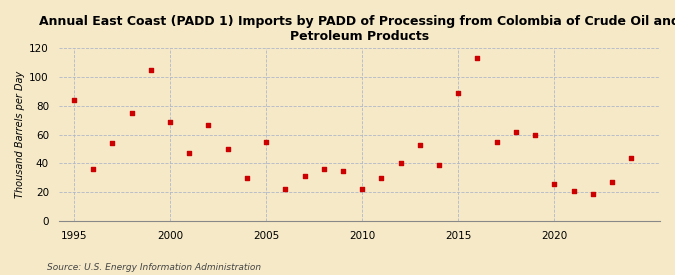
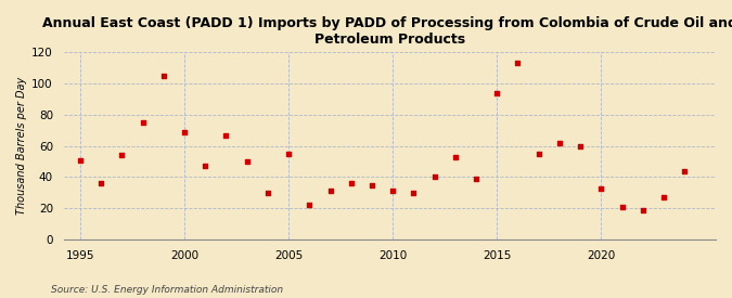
1995: 84 -> 51
2010: 22 -> 31
2015: 89 -> 94
2020: 26 -> 33
